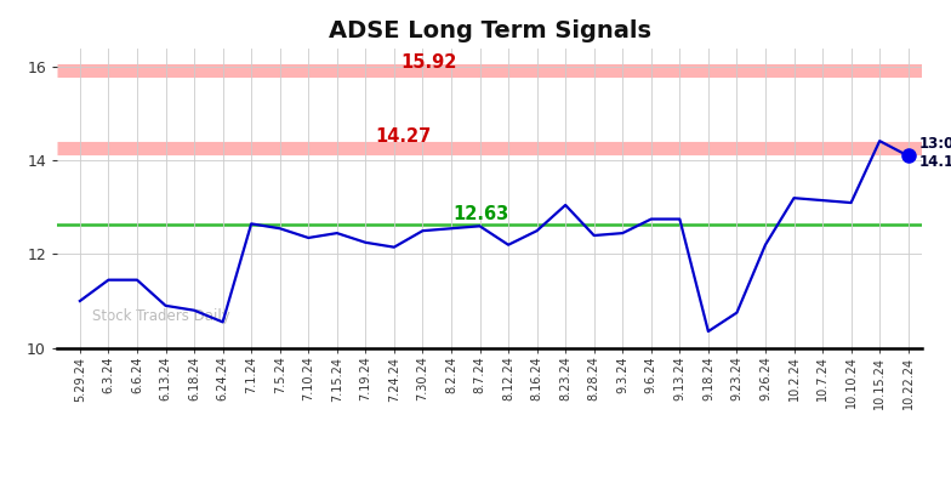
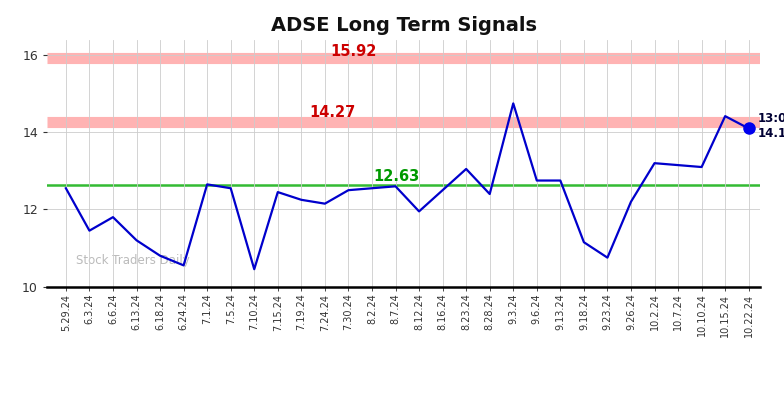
5.29.24: 11.00 -> 12.55
6.6.24: 11.45 -> 11.80
6.13.24: 10.90 -> 11.20
7.10.24: 12.35 -> 10.45
8.12.24: 12.20 -> 11.95
9.3.24: 12.45 -> 14.75
9.18.24: 10.35 -> 11.15
